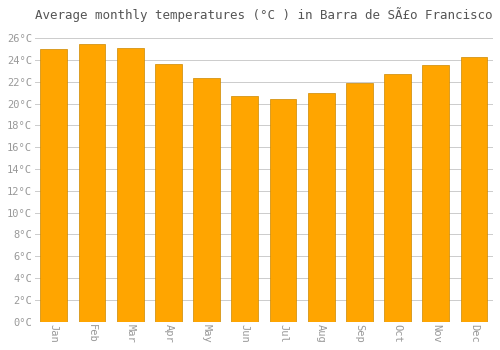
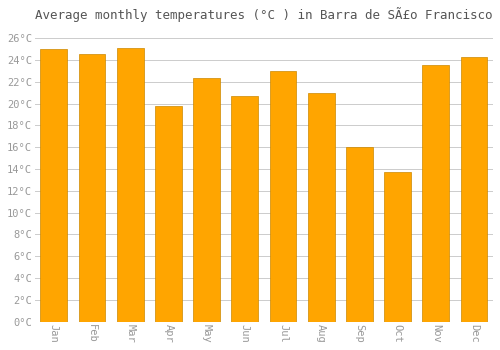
Feb: 25.5°C -> 24.5°C
Apr: 23.6°C -> 19.8°C
Jul: 20.4°C -> 23.0°C
Sep: 21.9°C -> 16.0°C
Oct: 22.7°C -> 13.7°C
